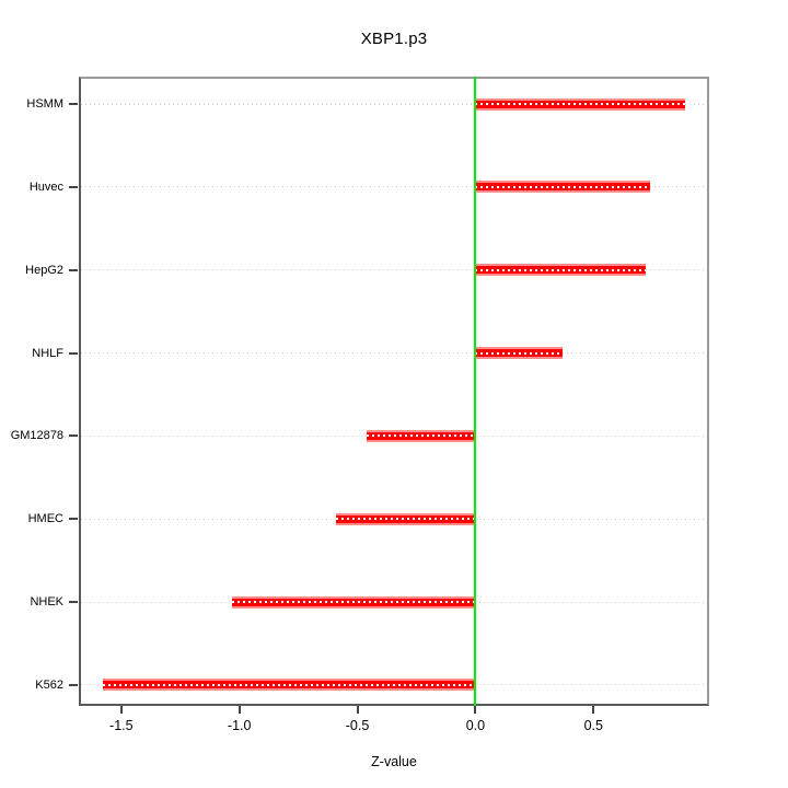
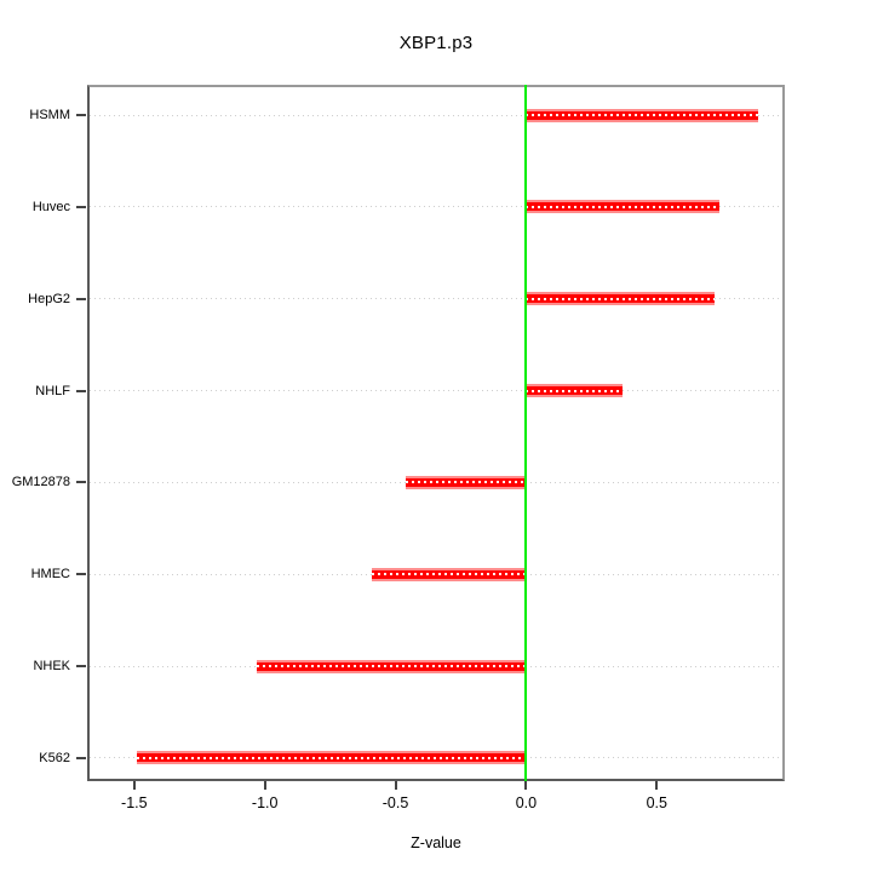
K562: -1.58 -> -1.49
